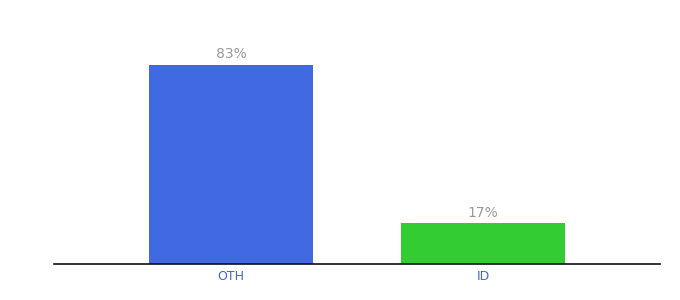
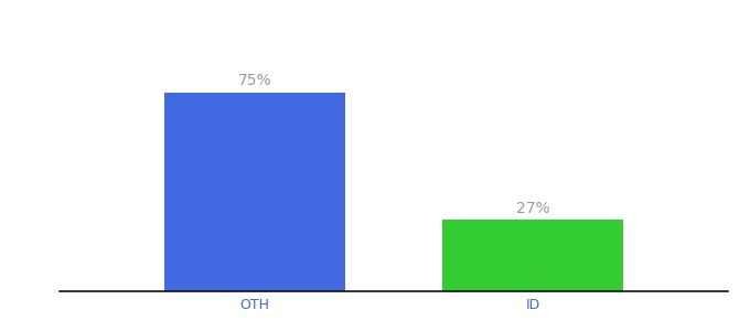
OTH: 83% -> 75%
ID: 17% -> 27%
